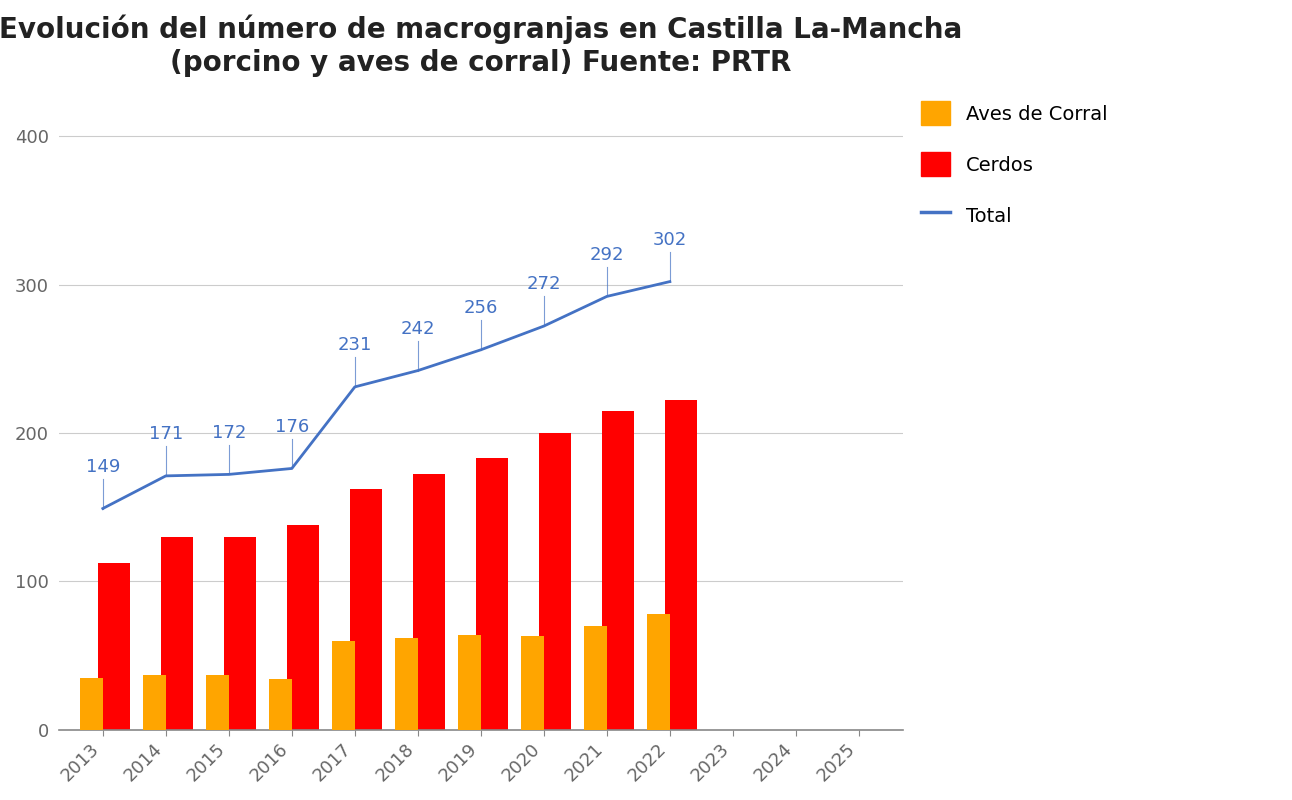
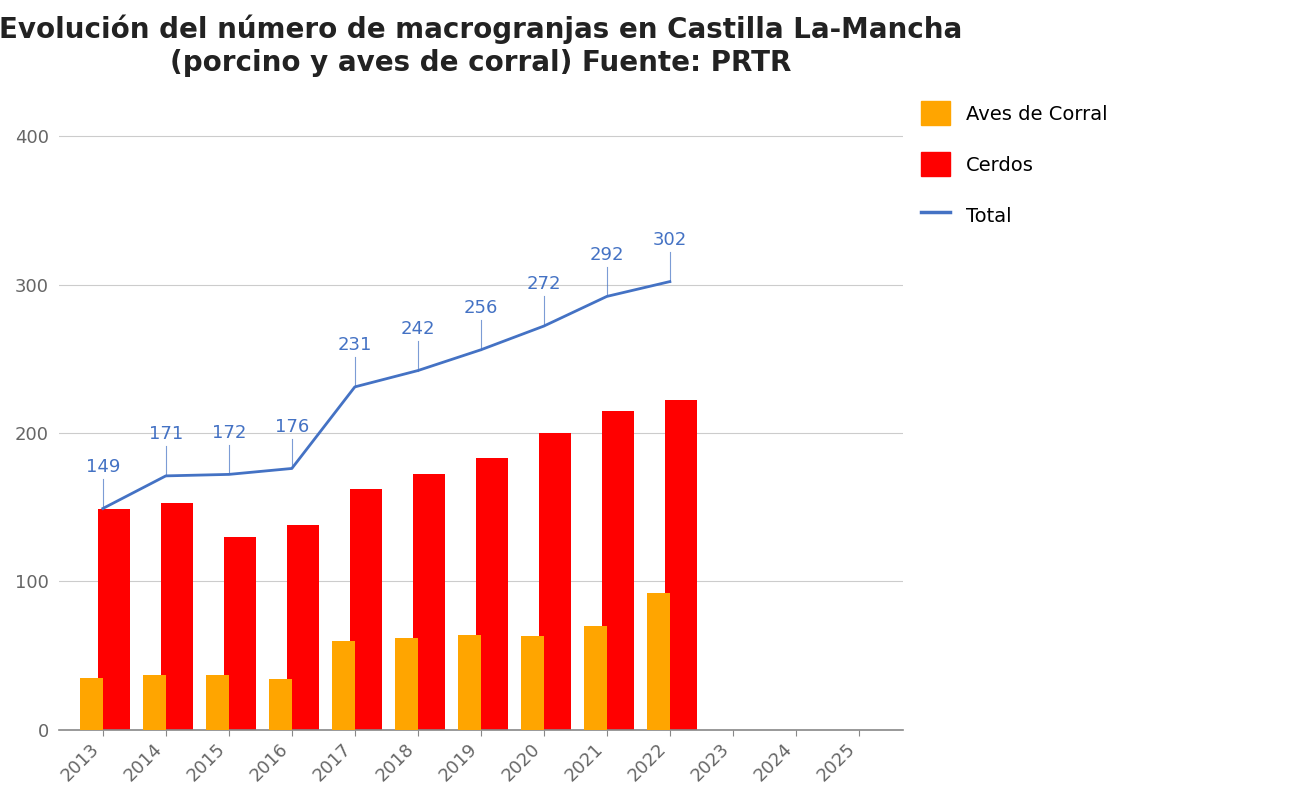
Cerdos/2013: 112 -> 149
Cerdos/2014: 130 -> 153
Aves de Corral/2022: 78 -> 92
